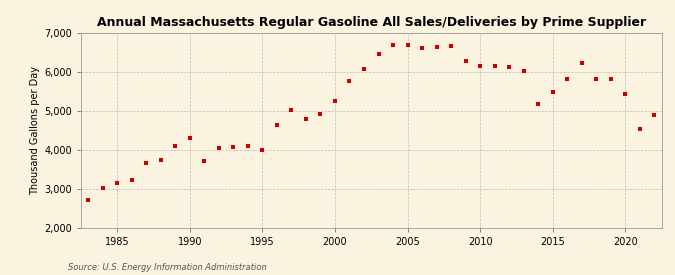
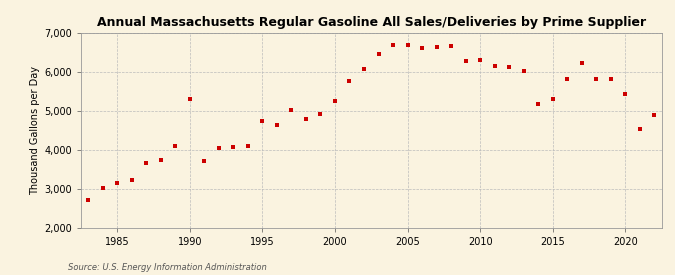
1990: 4,320 -> 5,300
1995: 4,010 -> 4,750
2010: 6,150 -> 6,300
2015: 5,500 -> 5,300
